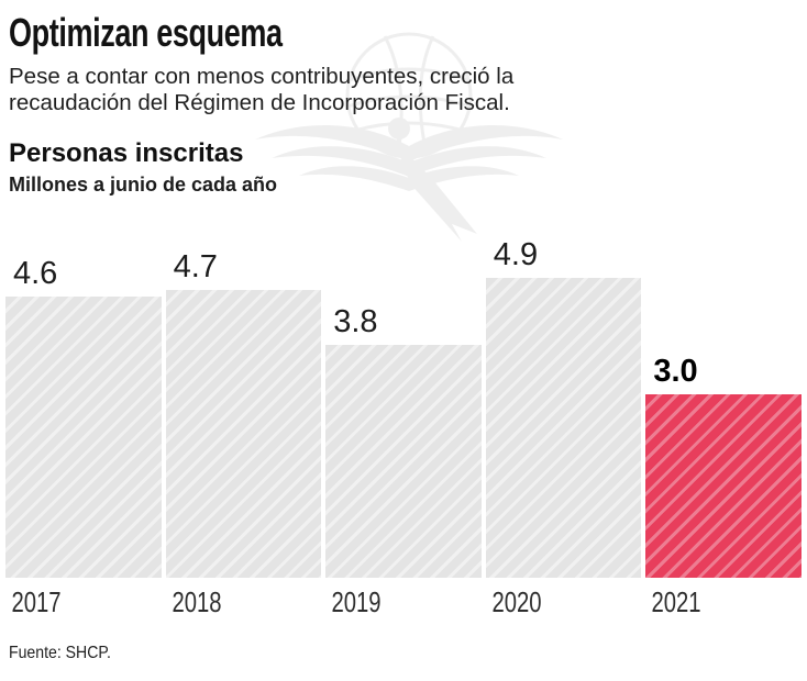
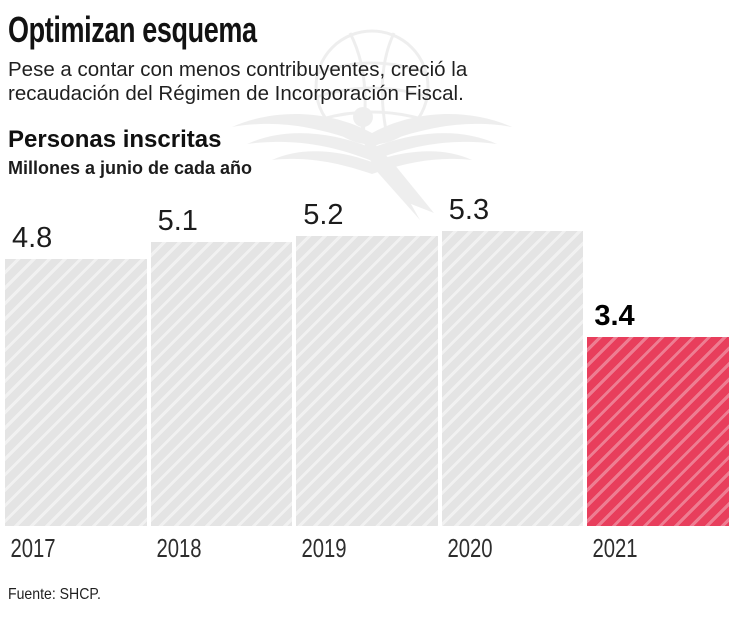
2017: 4.6 -> 4.8
2018: 4.7 -> 5.1
2019: 3.8 -> 5.2
2020: 4.9 -> 5.3
2021: 3.0 -> 3.4
